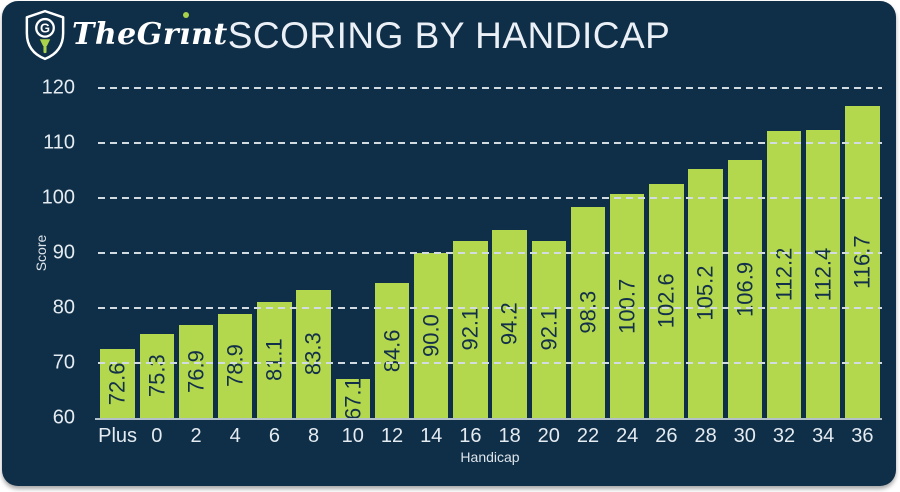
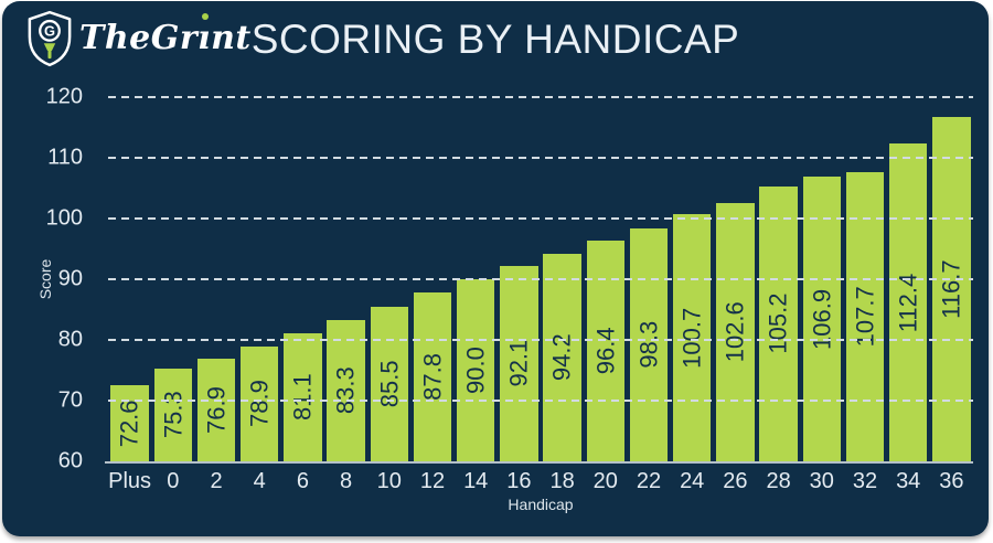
10: 67.1 -> 85.5
12: 84.6 -> 87.8
20: 92.1 -> 96.4
32: 112.2 -> 107.7
